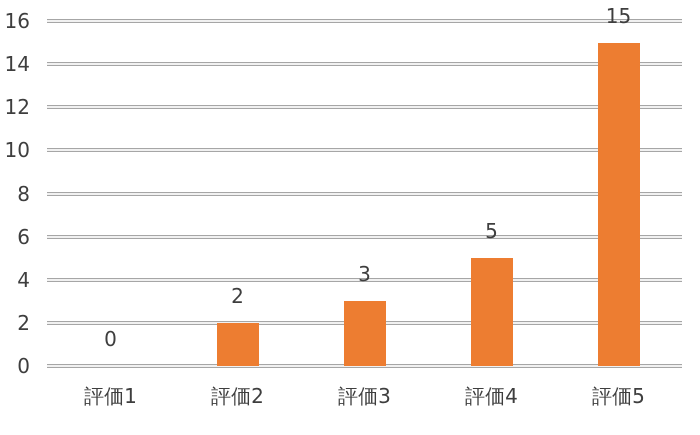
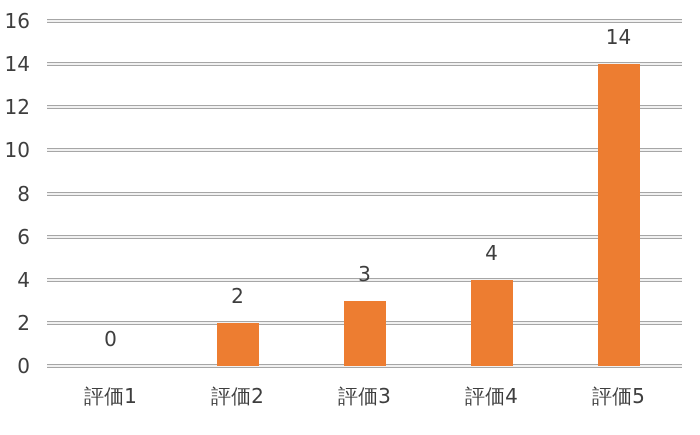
評価4: 5 -> 4
評価5: 15 -> 14
